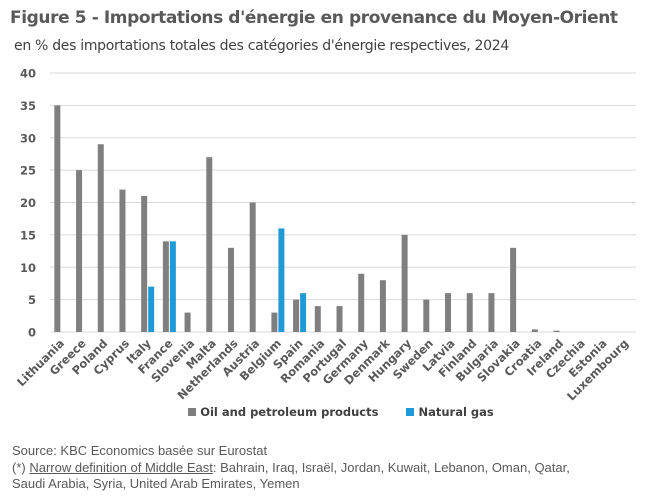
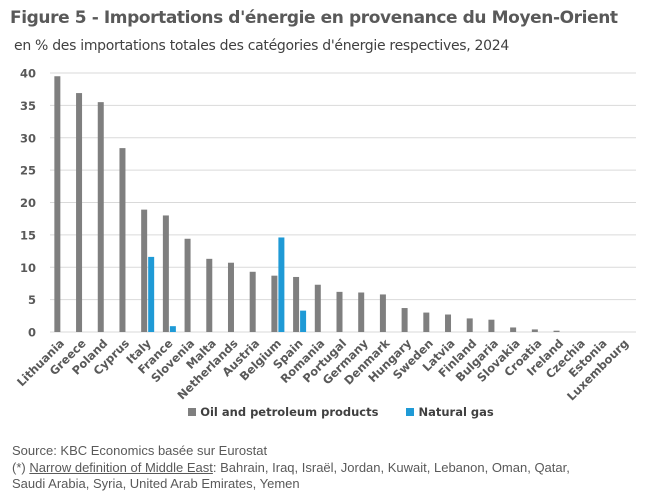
Oil and petroleum products/Lithuania: 35 -> 40
Oil and petroleum products/Greece: 25 -> 37
Oil and petroleum products/Poland: 29 -> 36
Oil and petroleum products/Cyprus: 22 -> 28
Oil and petroleum products/Italy: 21 -> 19
Natural gas/Italy: 7 -> 12
Oil and petroleum products/France: 14 -> 18
Natural gas/France: 14 -> 1
Oil and petroleum products/Slovenia: 3 -> 14
Oil and petroleum products/Malta: 27 -> 11
Oil and petroleum products/Netherlands: 13 -> 11
Oil and petroleum products/Austria: 20 -> 9
Oil and petroleum products/Belgium: 3 -> 9
Natural gas/Belgium: 16 -> 15
Oil and petroleum products/Spain: 5 -> 8
Natural gas/Spain: 6 -> 3
Oil and petroleum products/Romania: 4 -> 7
Oil and petroleum products/Portugal: 4 -> 6
Oil and petroleum products/Germany: 9 -> 6
Oil and petroleum products/Denmark: 8 -> 6
Oil and petroleum products/Hungary: 15 -> 4
Oil and petroleum products/Sweden: 5 -> 3
Oil and petroleum products/Latvia: 6 -> 3
Oil and petroleum products/Finland: 6 -> 2
Oil and petroleum products/Bulgaria: 6 -> 2
Oil and petroleum products/Slovakia: 13 -> 1
